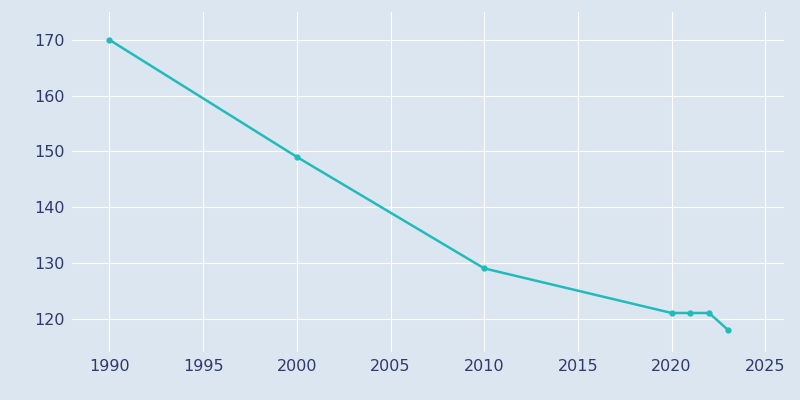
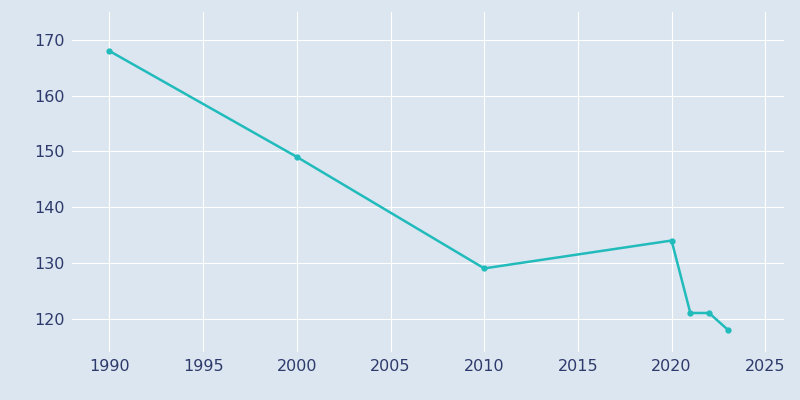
1990: 170 -> 168
2020: 121 -> 134
